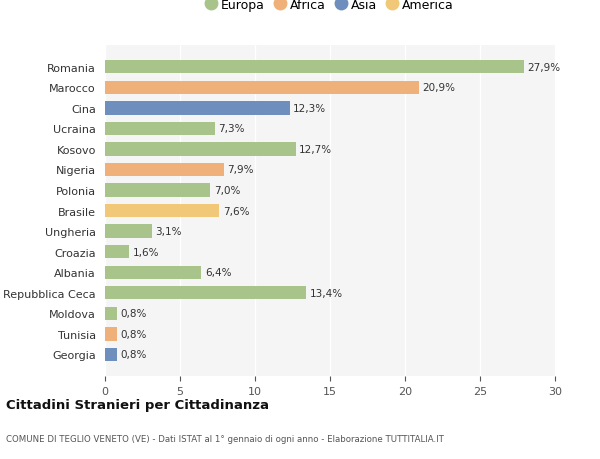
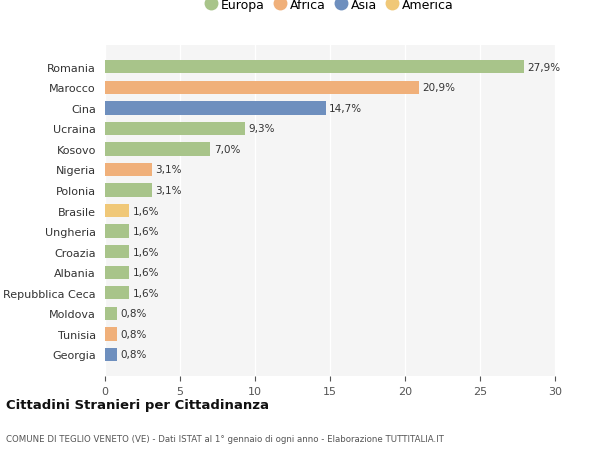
Cina: 12,3% -> 14,7%
Ucraina: 7,3% -> 9,3%
Kosovo: 12,7% -> 7,0%
Nigeria: 7,9% -> 3,1%
Polonia: 7,0% -> 3,1%
Brasile: 7,6% -> 1,6%
Ungheria: 3,1% -> 1,6%
Albania: 6,4% -> 1,6%
Repubblica Ceca: 13,4% -> 1,6%
